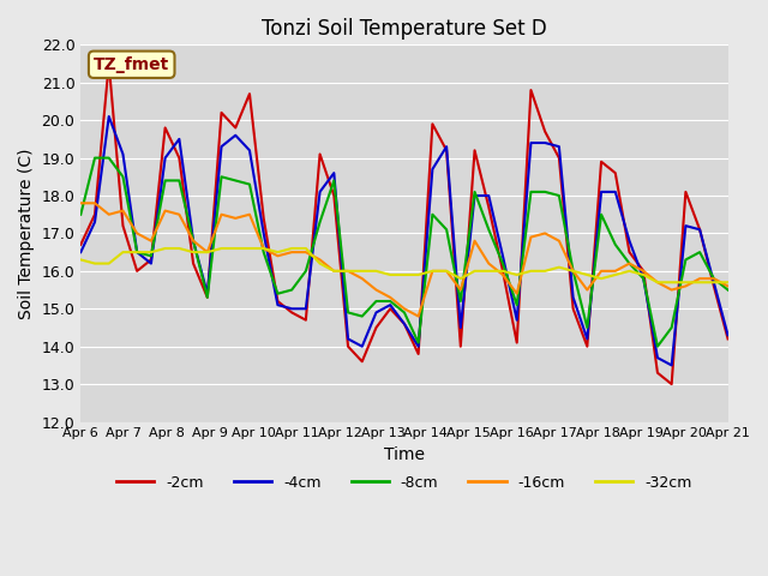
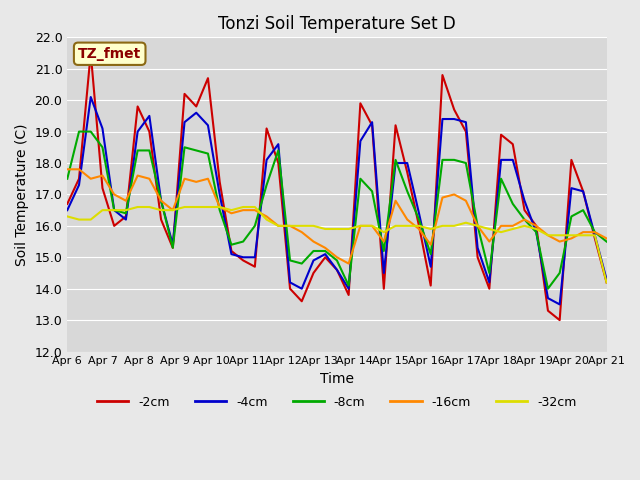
-32cm/Apr 21: 15.7 -> 14.2
